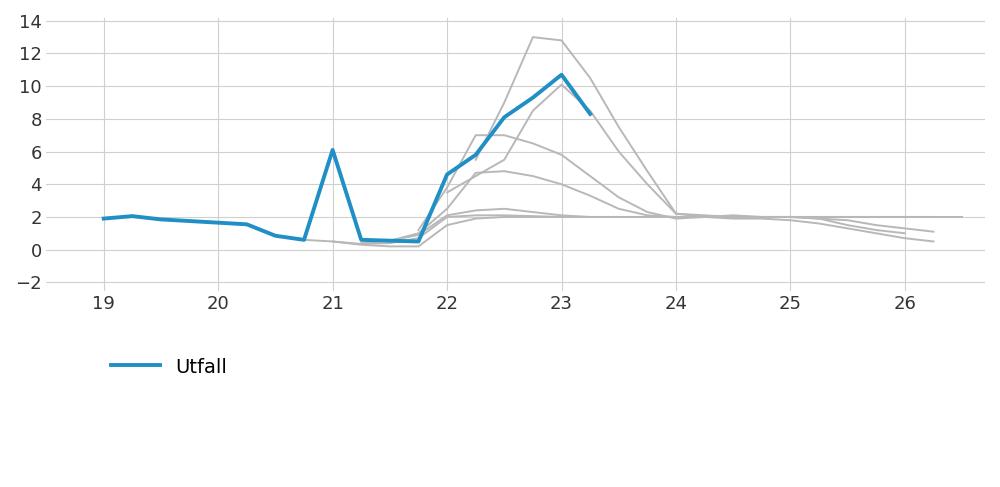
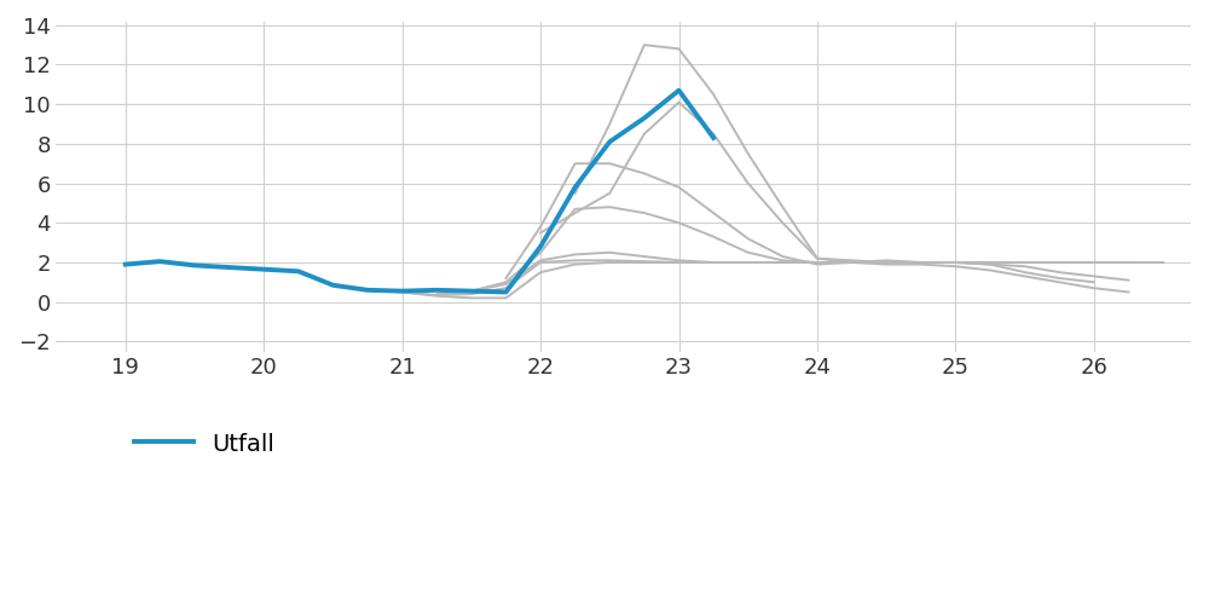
Utfall/21: 6.1 -> 0.6
Utfall/22: 4.6 -> 2.8
